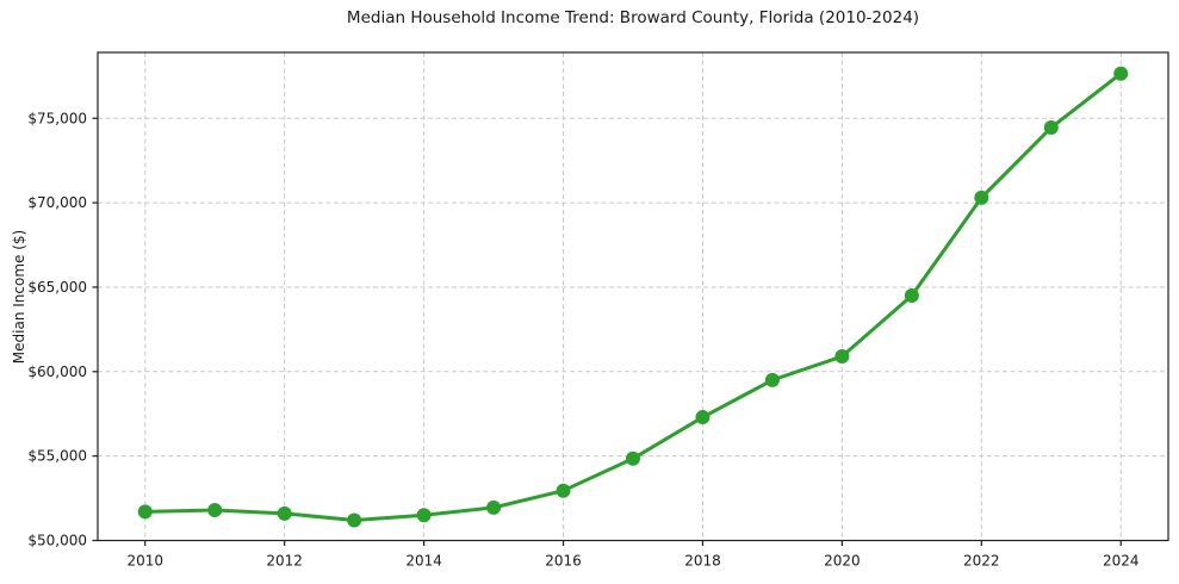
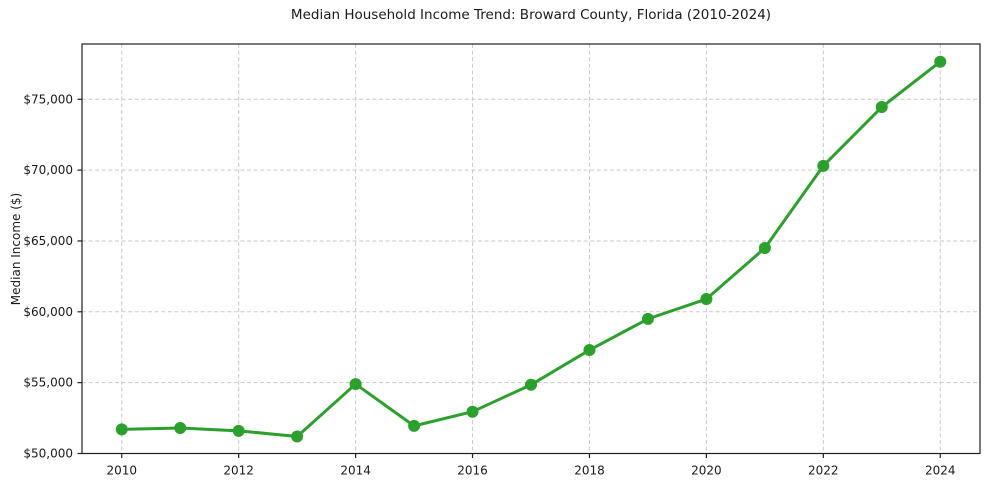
2014: $51500 -> $54900
